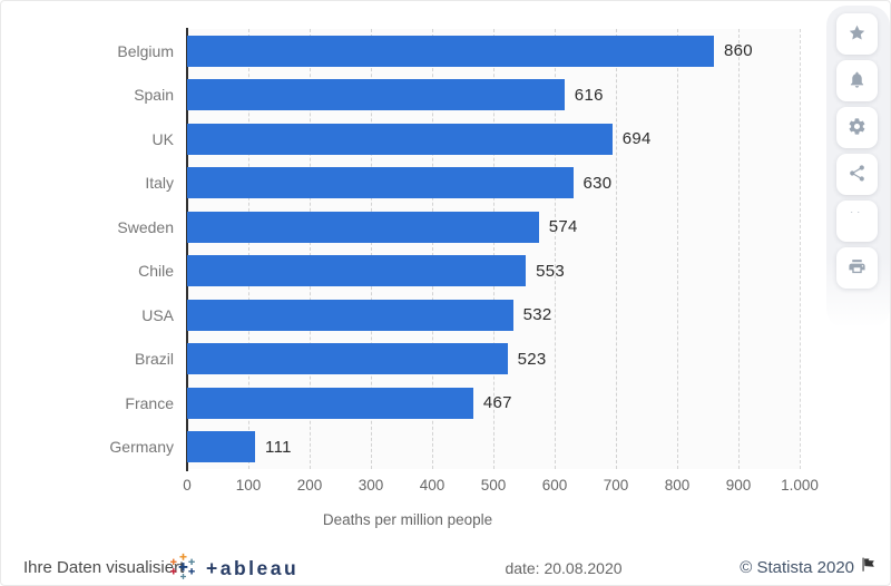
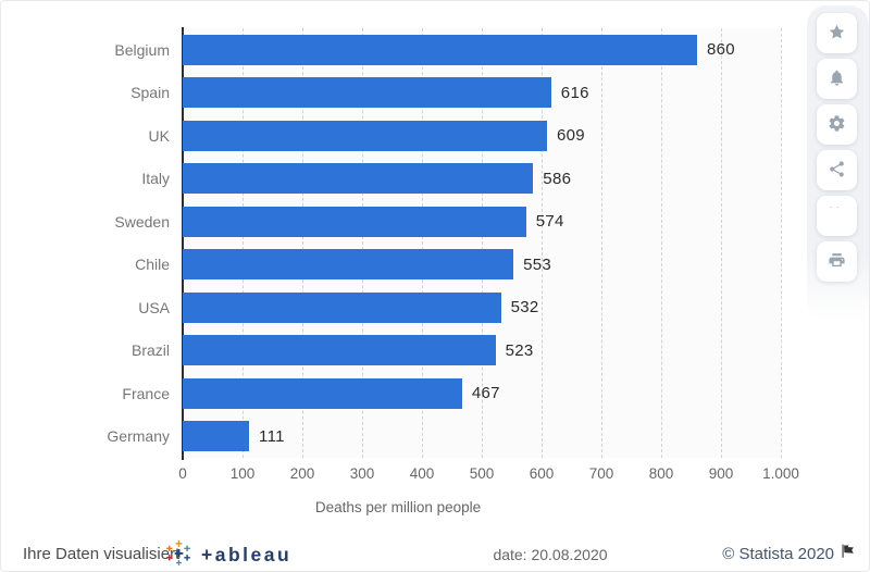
UK: 694 -> 609
Italy: 630 -> 586
